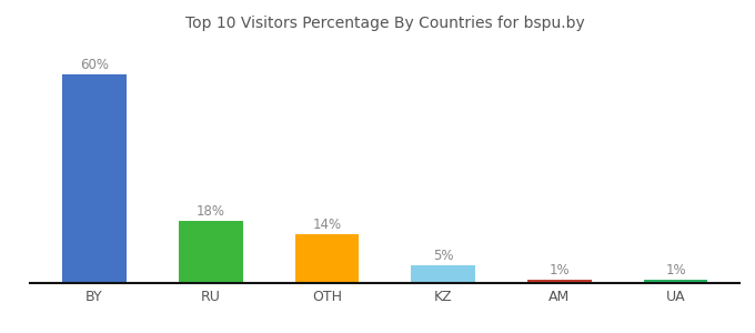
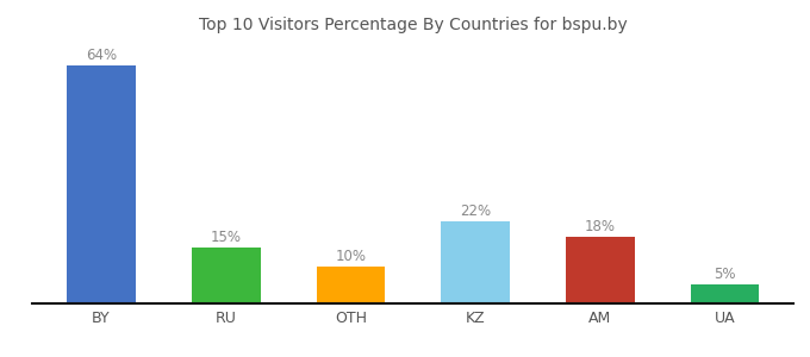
BY: 60% -> 64%
RU: 18% -> 15%
OTH: 14% -> 10%
KZ: 5% -> 22%
AM: 1% -> 18%
UA: 1% -> 5%
